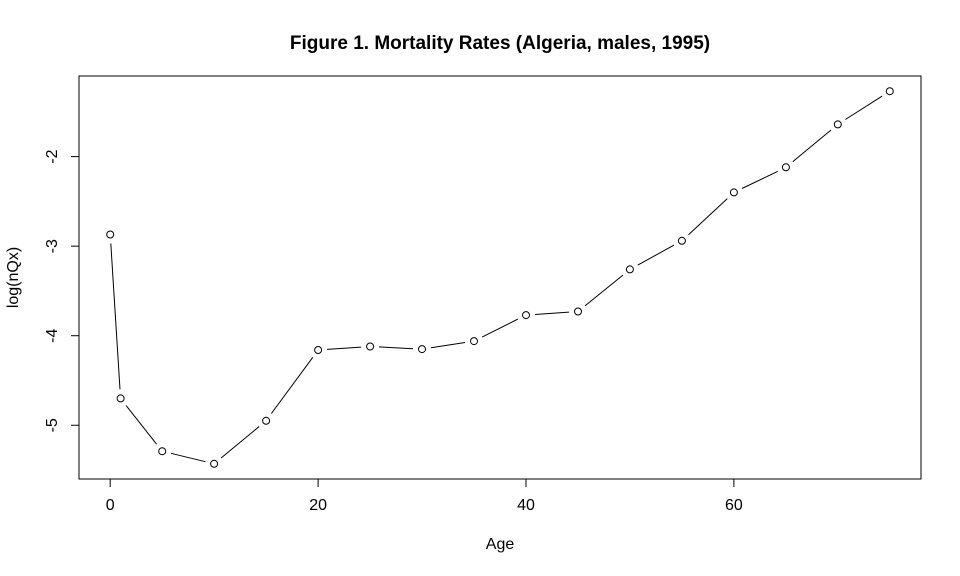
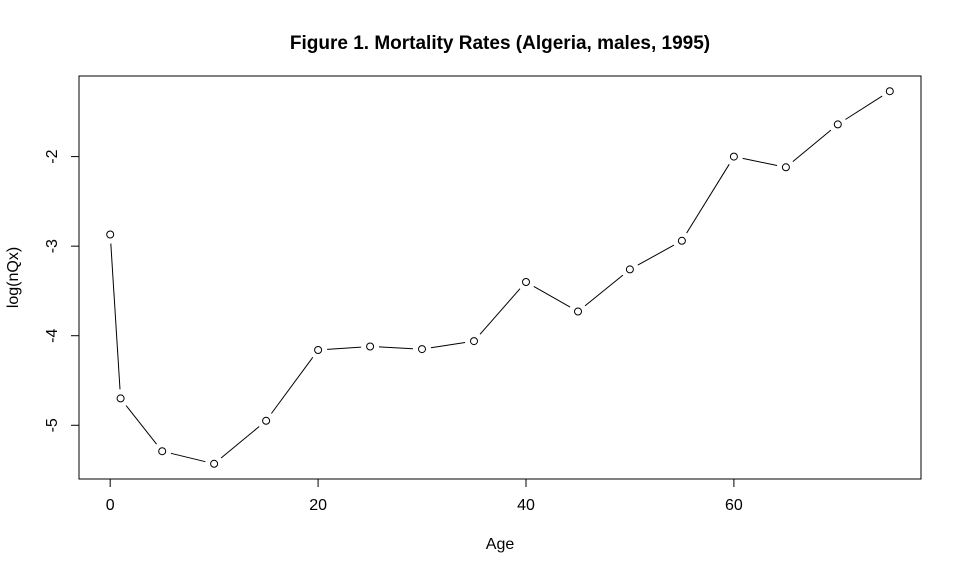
40: -3.8 -> -3.4
60: -2.4 -> -2.0
